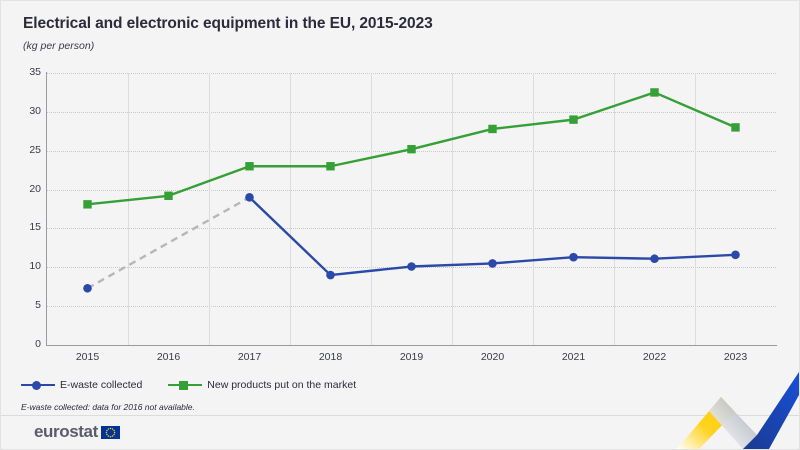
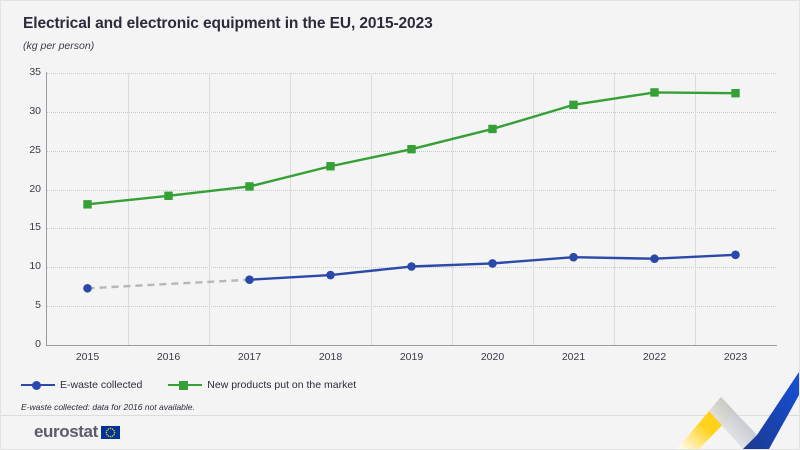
E-waste collected/2017: 19 -> 8
New products put on the market/2017: 23 -> 20
New products put on the market/2021: 29 -> 31
New products put on the market/2023: 28 -> 32
